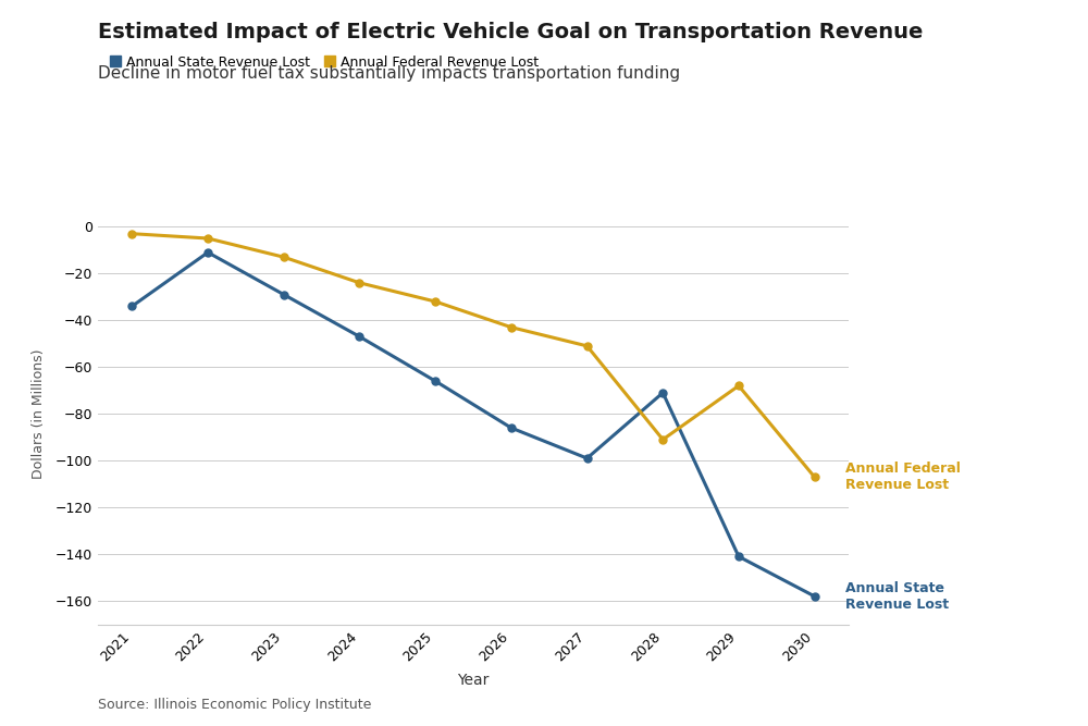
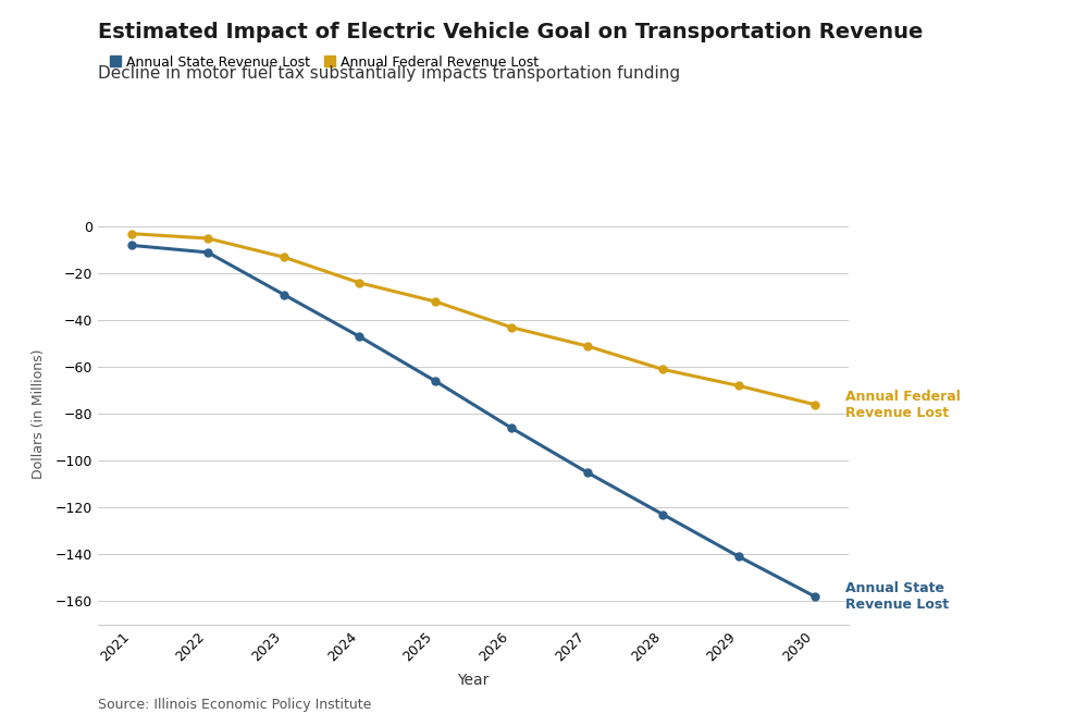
Annual State Revenue Lost/2021: -34 -> -8
Annual State Revenue Lost/2027: -99 -> -105
Annual State Revenue Lost/2028: -71 -> -123
Annual Federal Revenue Lost/2028: -91 -> -61
Annual Federal Revenue Lost/2030: -107 -> -76
